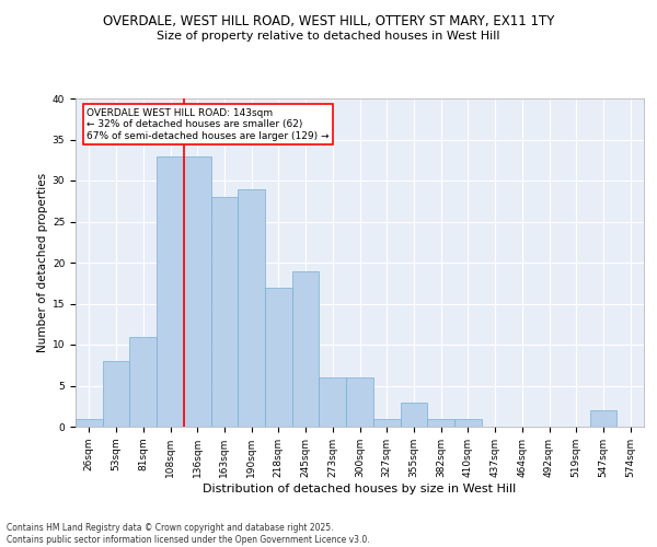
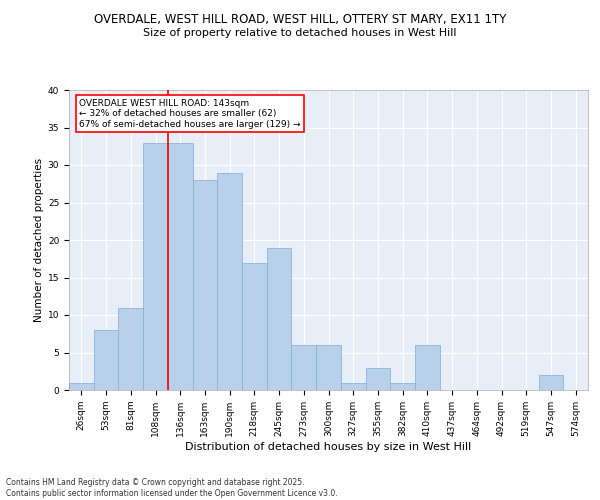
410sqm: 1 -> 6
